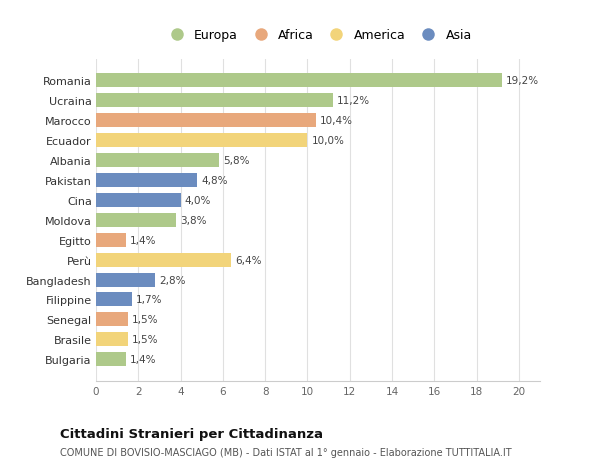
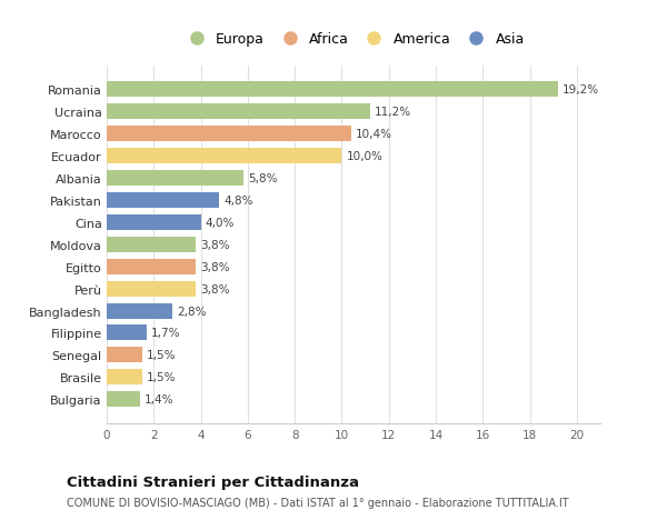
Egitto: 1,4% -> 3,8%
Perù: 6,4% -> 3,8%
